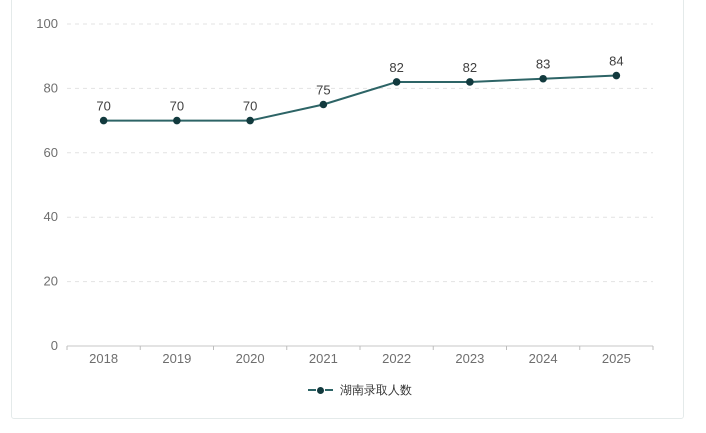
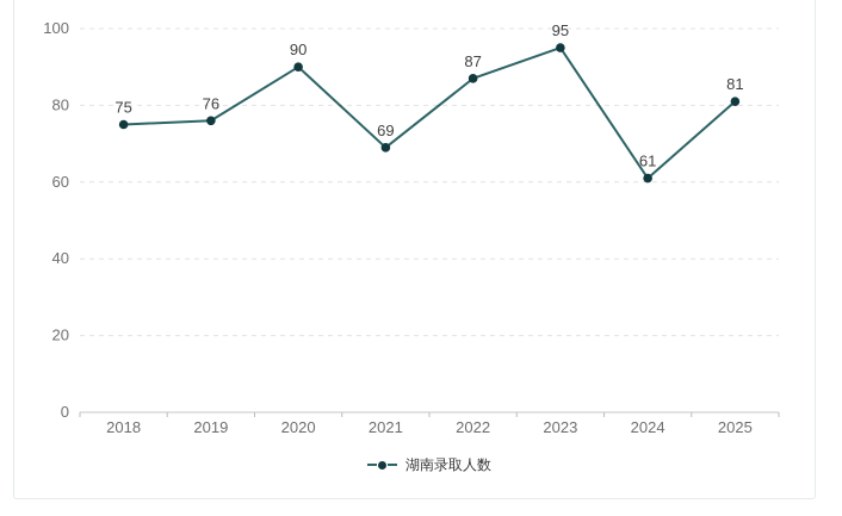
2018: 70 -> 75
2019: 70 -> 76
2020: 70 -> 90
2021: 75 -> 69
2022: 82 -> 87
2023: 82 -> 95
2024: 83 -> 61
2025: 84 -> 81
